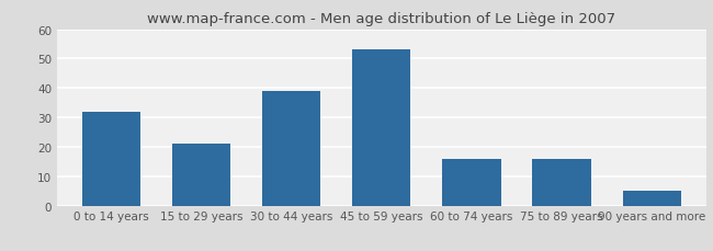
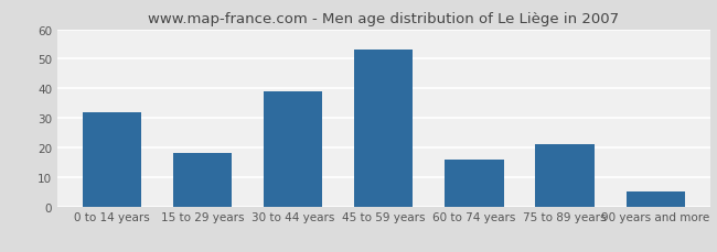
15 to 29 years: 21 -> 18
75 to 89 years: 16 -> 21
